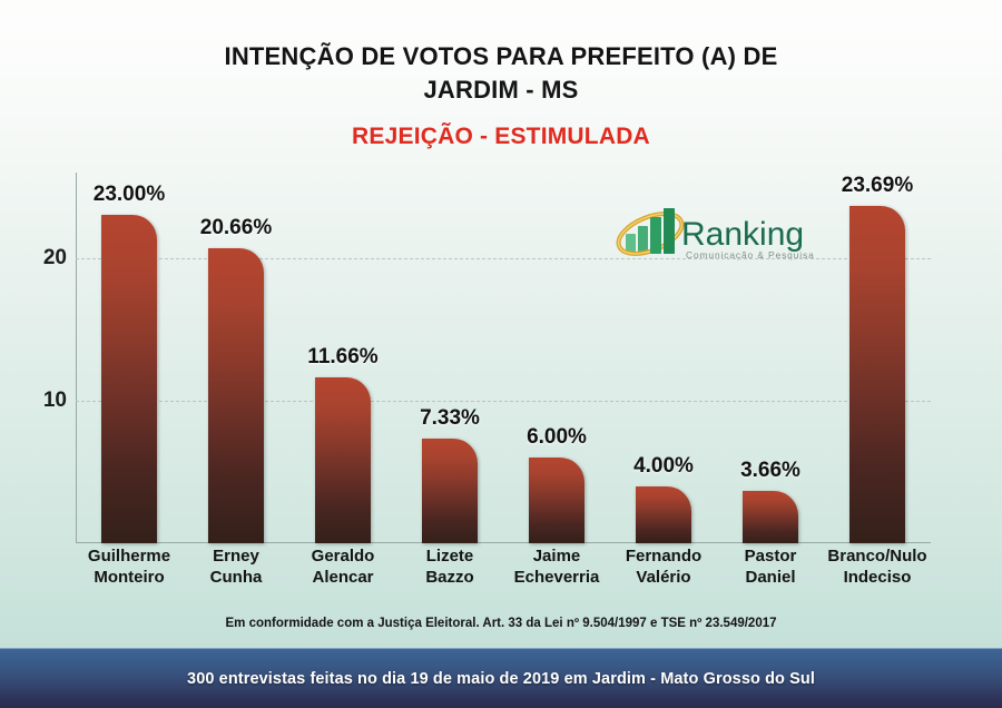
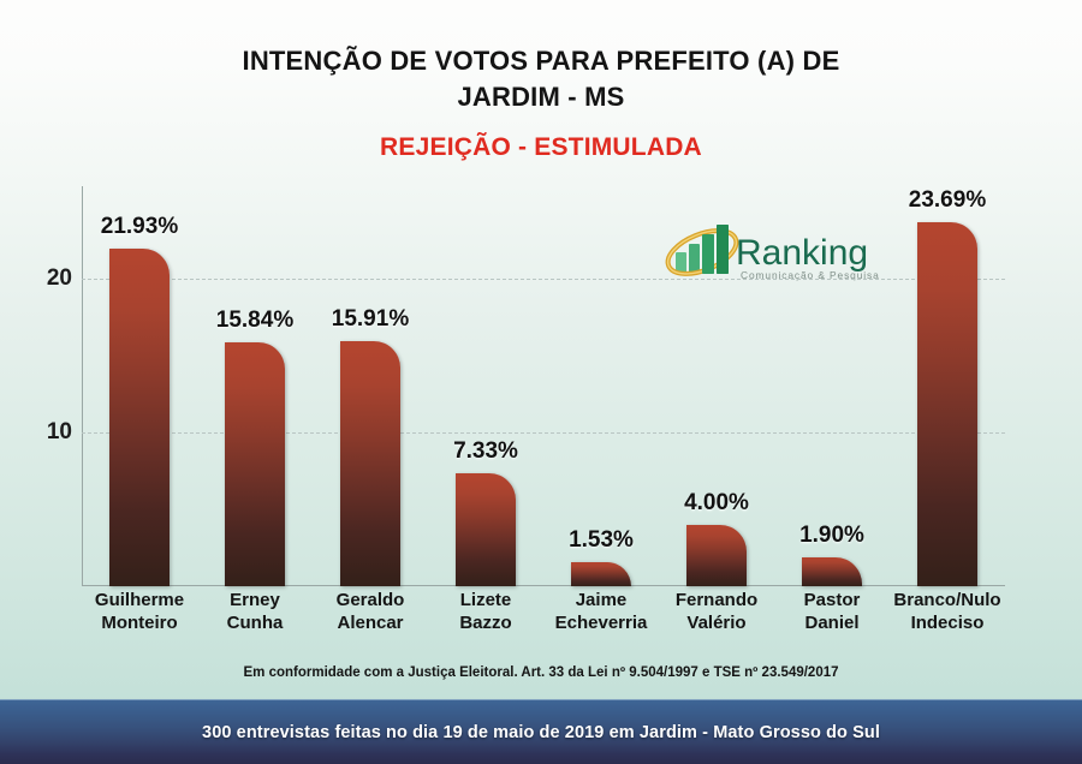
Guilherme Monteiro: 23.00% -> 21.93%
Erney Cunha: 20.66% -> 15.84%
Geraldo Alencar: 11.66% -> 15.91%
Jaime Echeverria: 6.00% -> 1.53%
Pastor Daniel: 3.66% -> 1.90%
